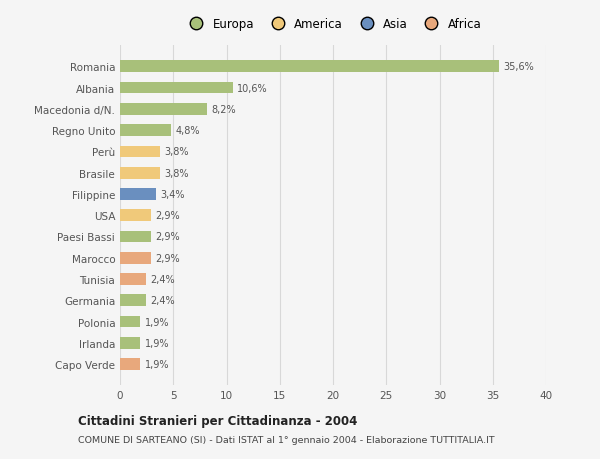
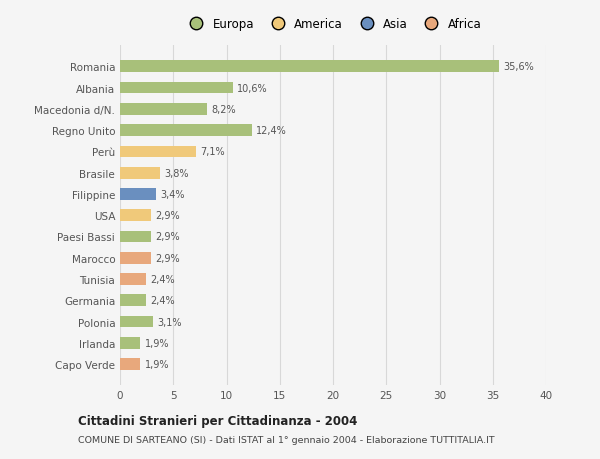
Regno Unito: 4,8% -> 12,4%
Perù: 3,8% -> 7,1%
Polonia: 1,9% -> 3,1%
